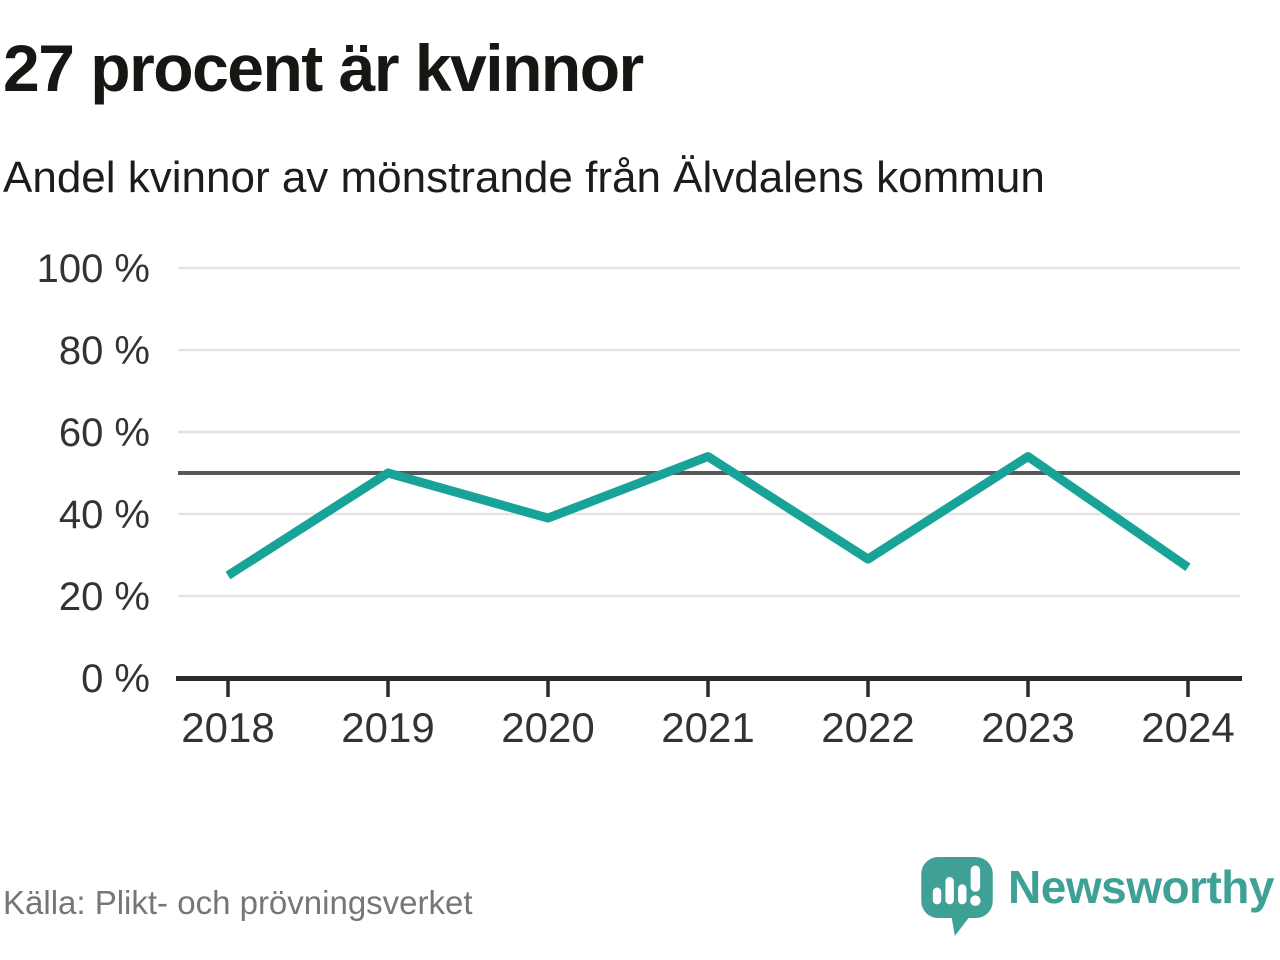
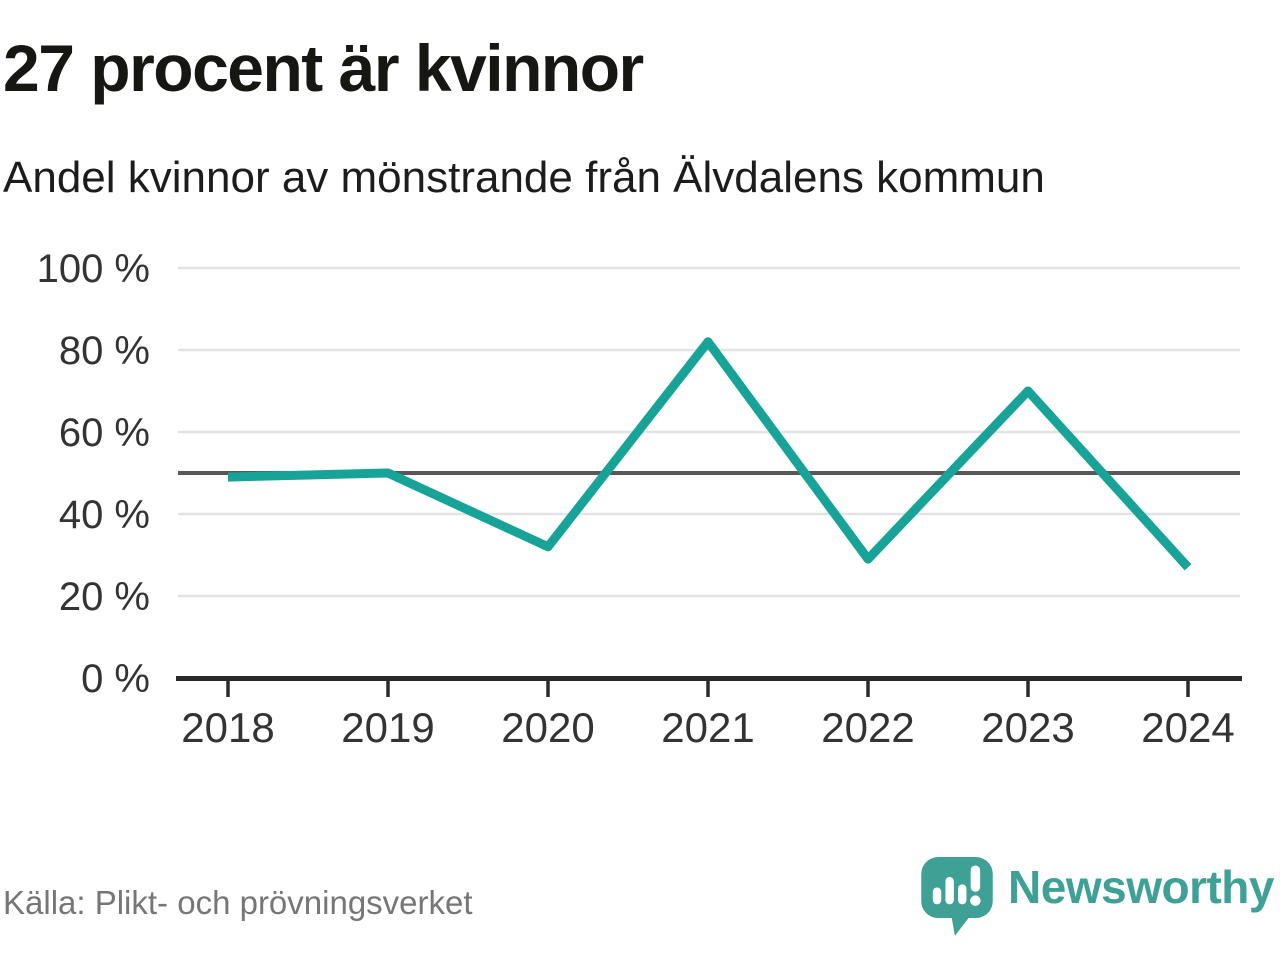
2018: 25% -> 49%
2020: 39% -> 32%
2021: 54% -> 82%
2023: 54% -> 70%
